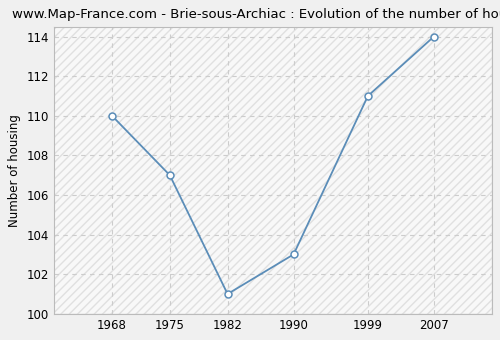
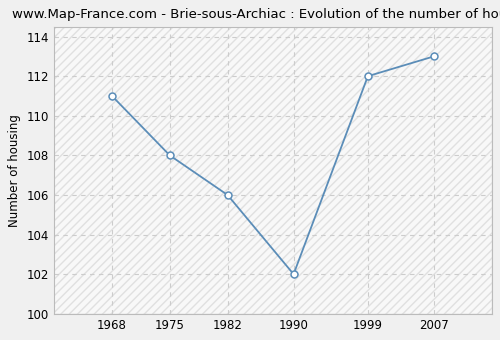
1968: 110 -> 111
1975: 107 -> 108
1982: 101 -> 106
1990: 103 -> 102
1999: 111 -> 112
2007: 114 -> 113
